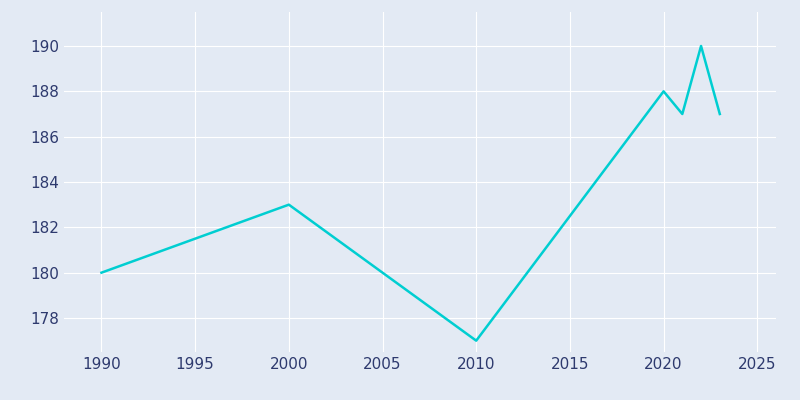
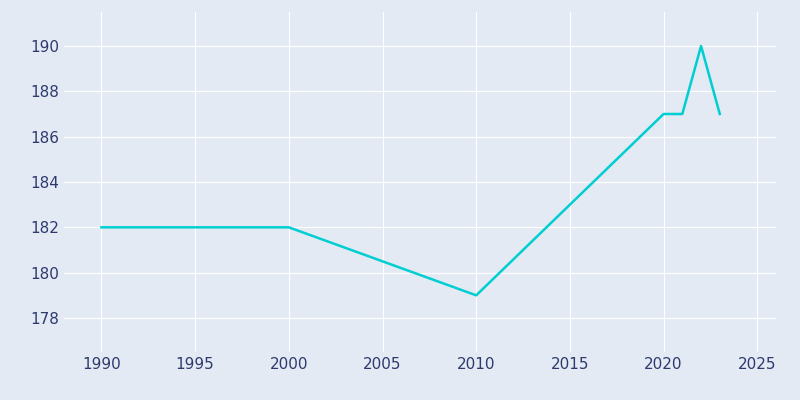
1990: 180 -> 182
2000: 183 -> 182
2010: 177 -> 179
2020: 188 -> 187
